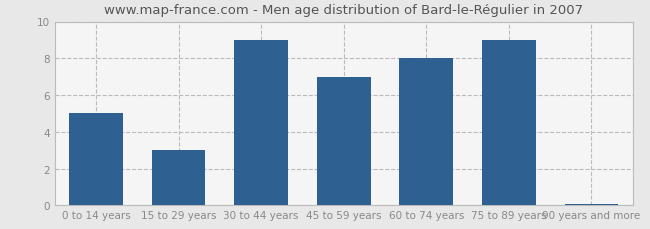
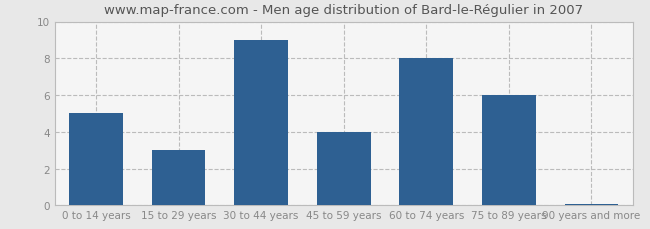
45 to 59 years: 7.0 -> 4.0
75 to 89 years: 9.0 -> 6.0
